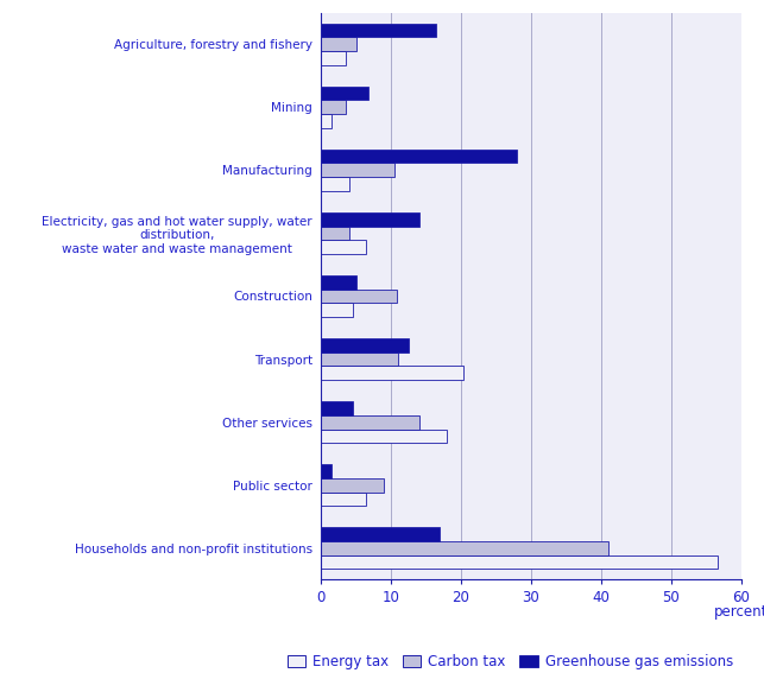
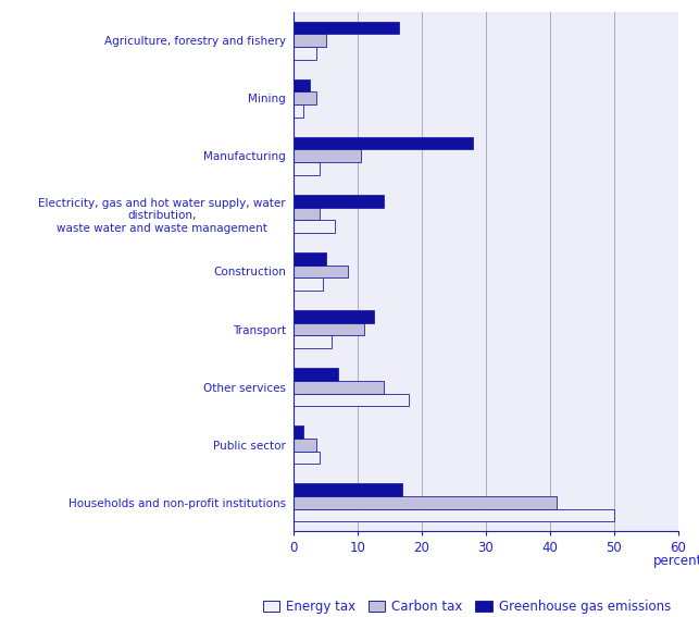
Greenhouse gas emissions/Mining: 6.8 -> 2.5
Carbon tax/Construction: 10.8 -> 8.5
Energy tax/Transport: 20.4 -> 6.0
Greenhouse gas emissions/Other services: 4.6 -> 7.0
Carbon tax/Public sector: 9.0 -> 3.5
Energy tax/Public sector: 6.4 -> 4.0
Energy tax/Households and non-profit institutions: 56.6 -> 50.0
